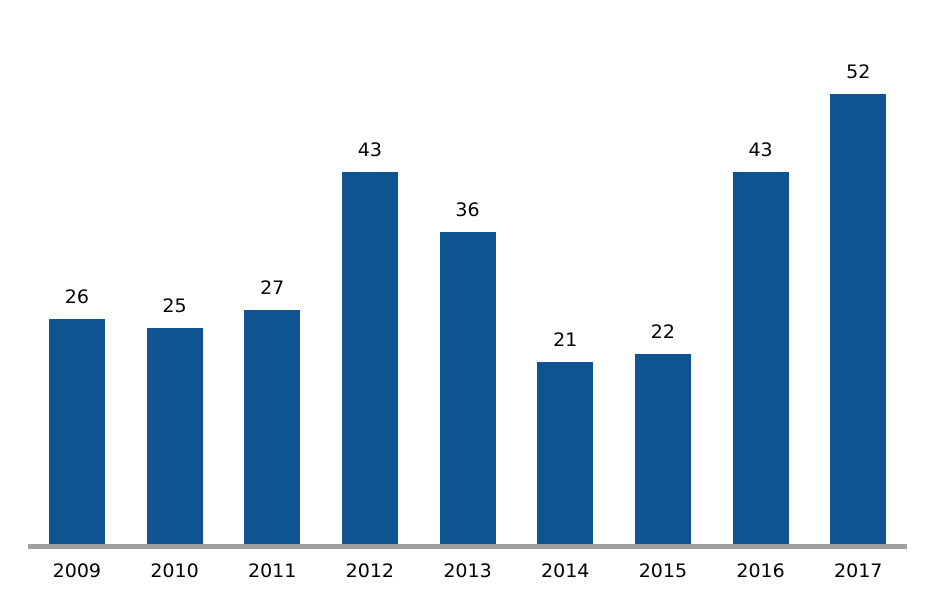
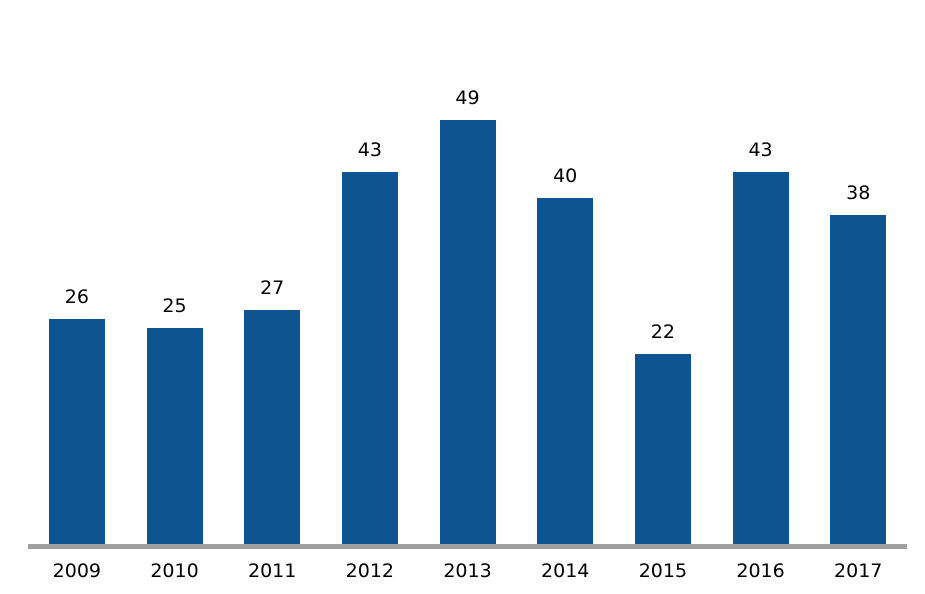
2013: 36 -> 49
2014: 21 -> 40
2017: 52 -> 38
